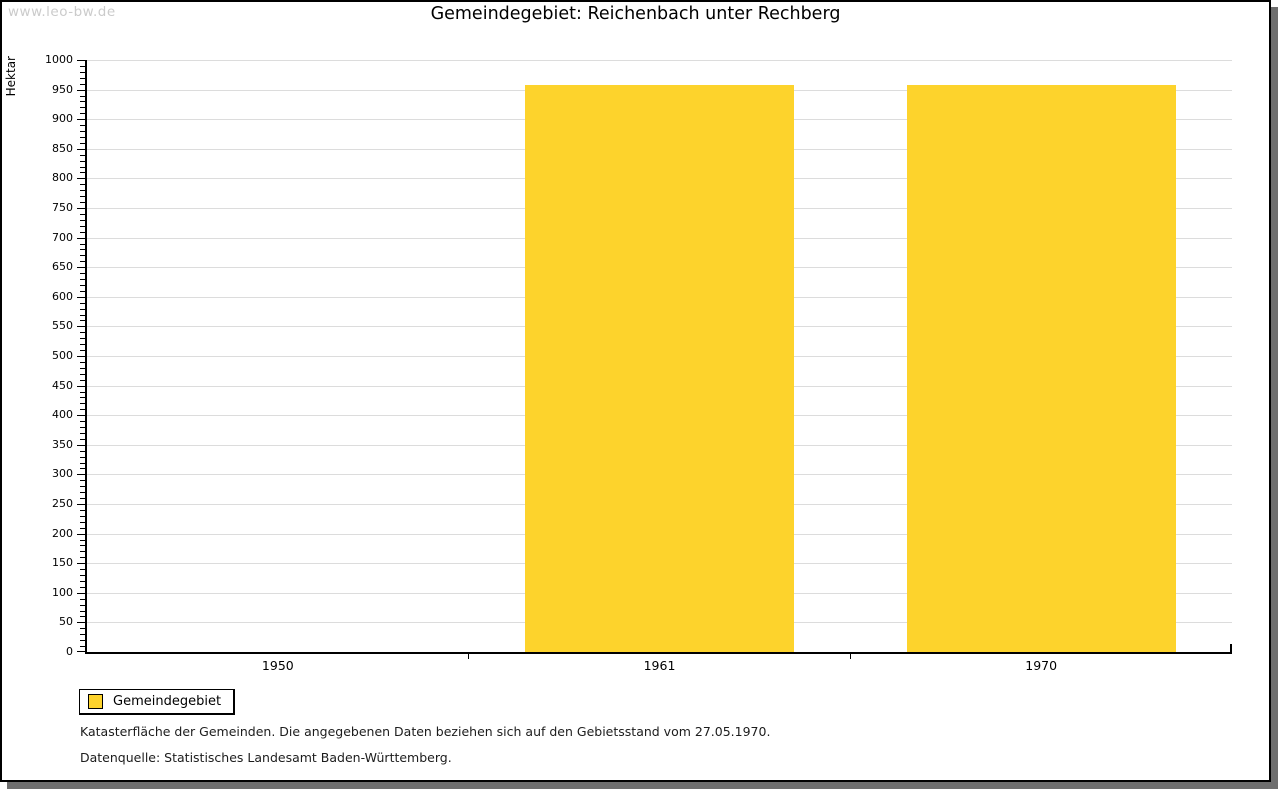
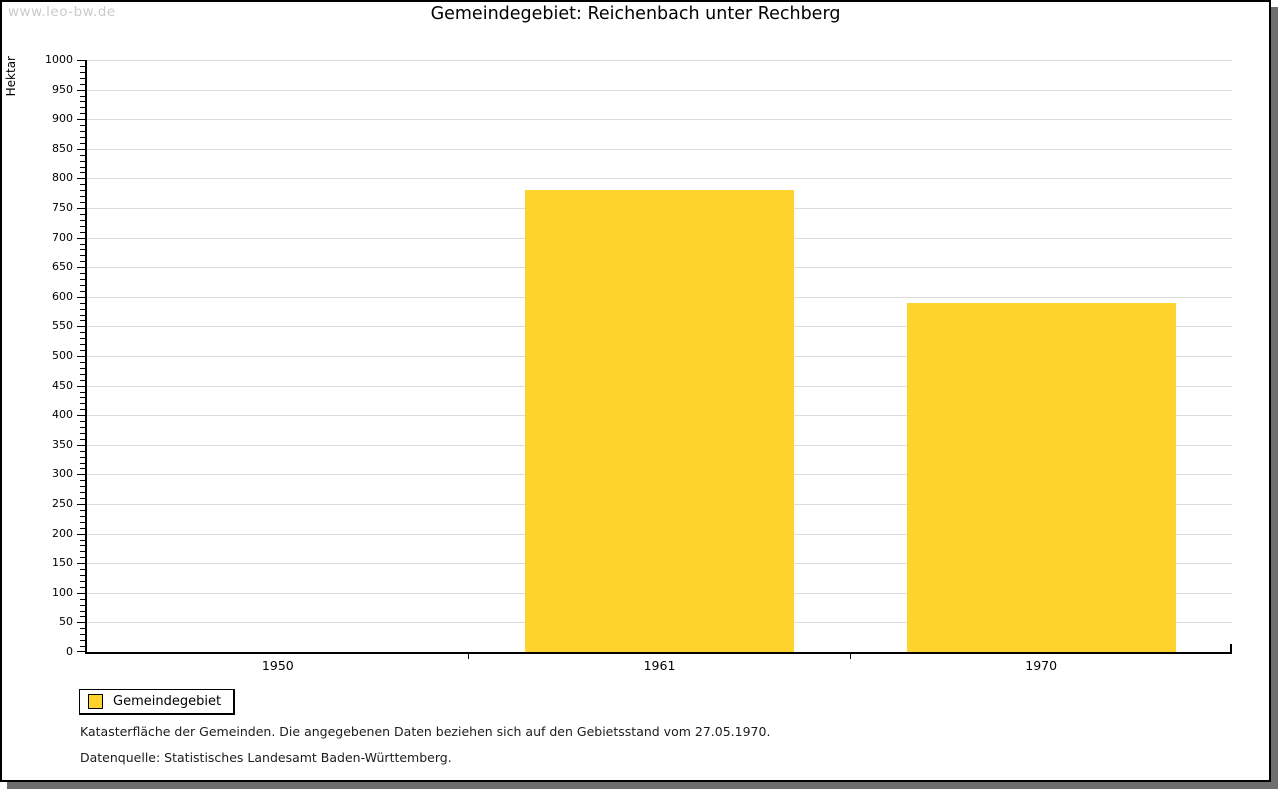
1961: 960 -> 780
1970: 960 -> 590
